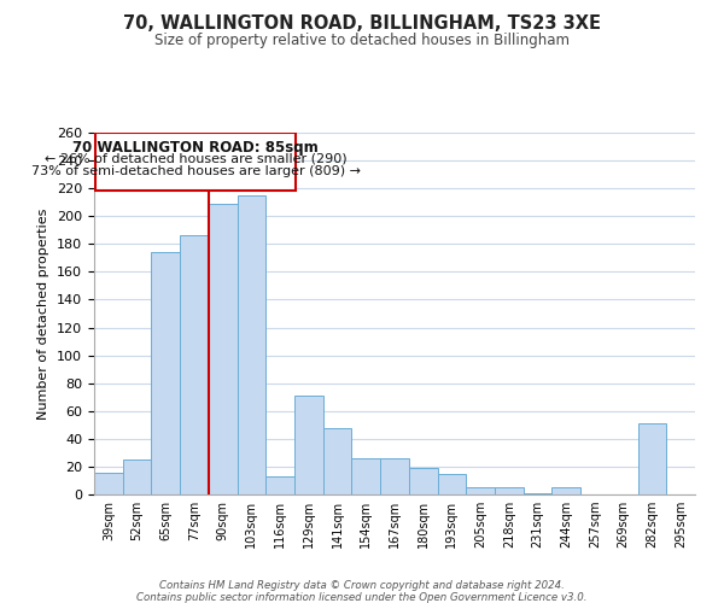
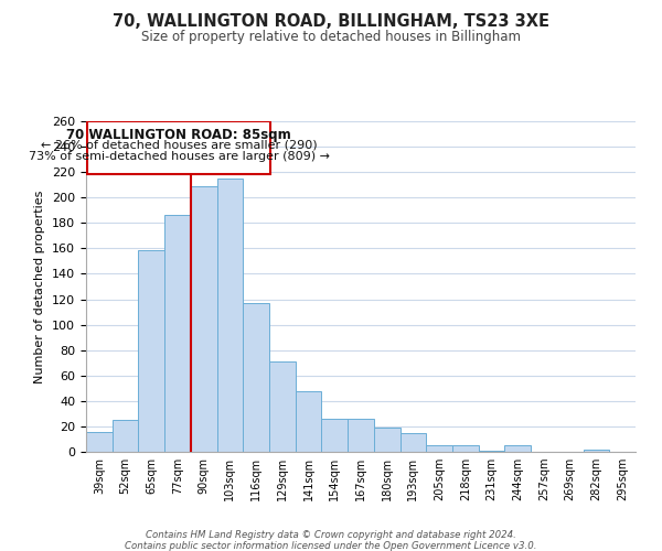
65sqm: 174 -> 159
116sqm: 13 -> 117
282sqm: 51 -> 2
